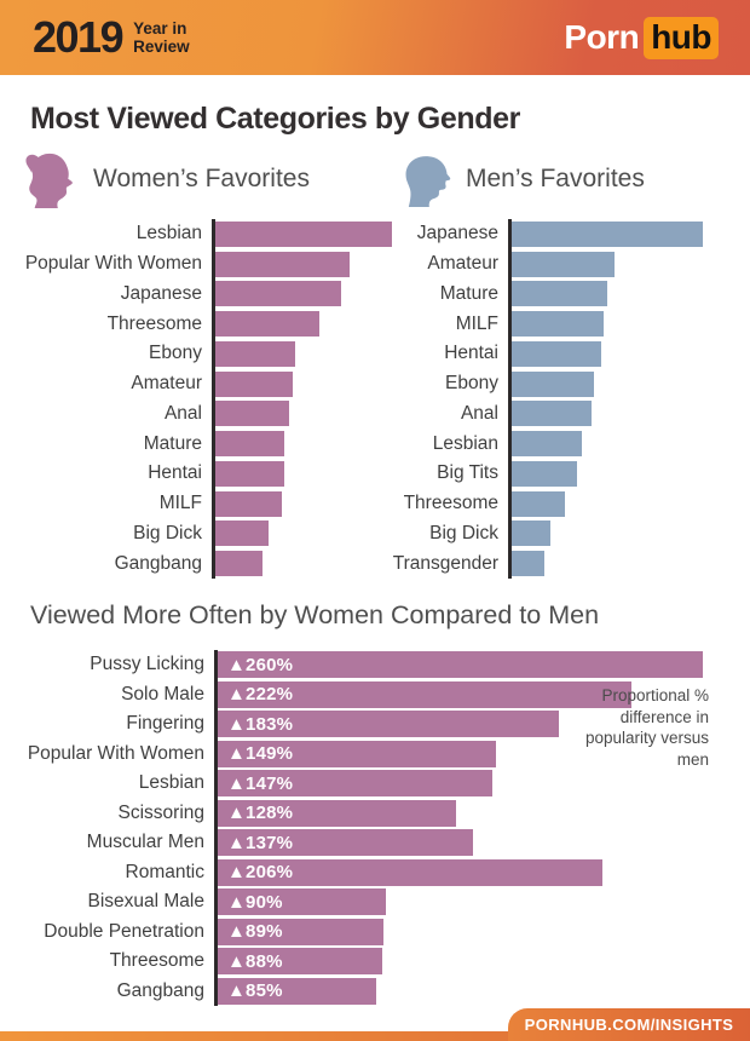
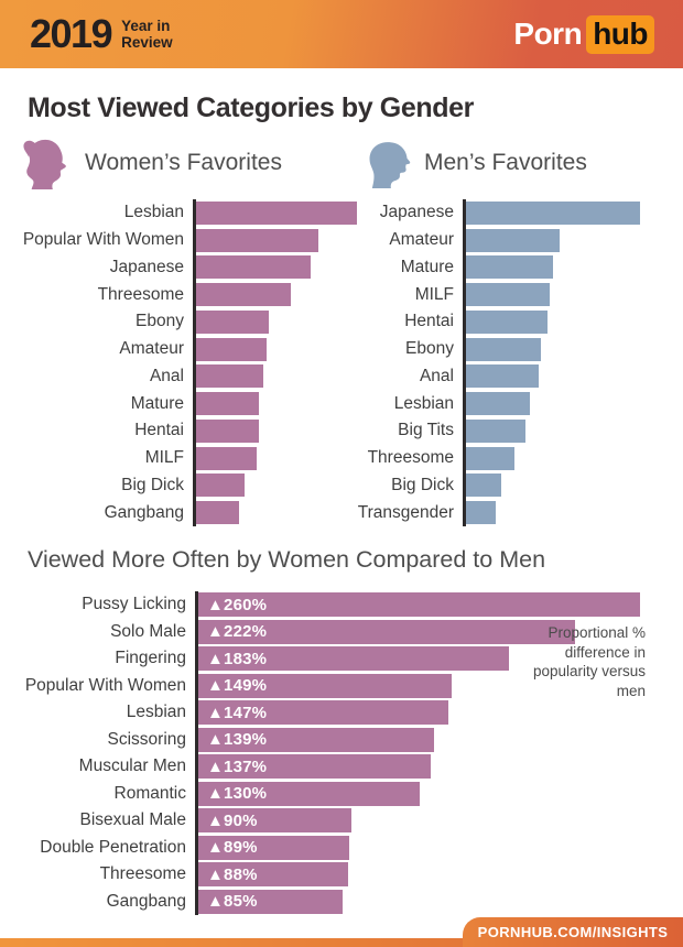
Viewed More Often by Women Compared to Men/Scissoring: 128 -> 139
Viewed More Often by Women Compared to Men/Romantic: 206 -> 130
